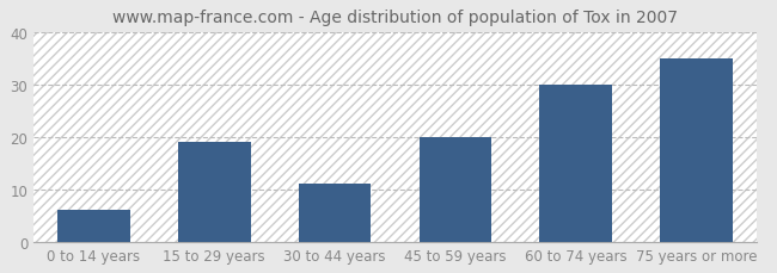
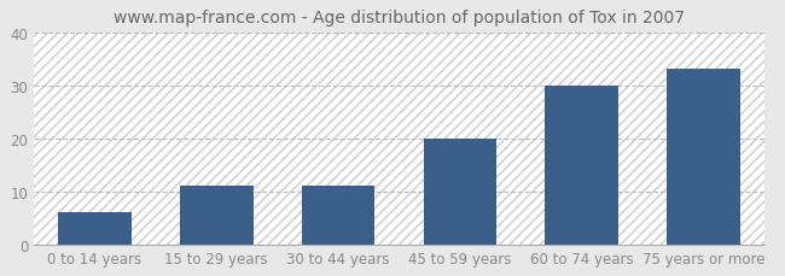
15 to 29 years: 19 -> 11
75 years or more: 35 -> 33
